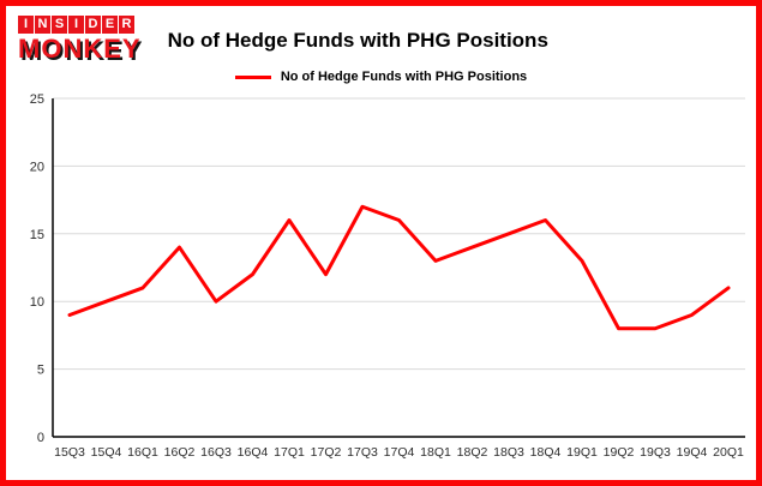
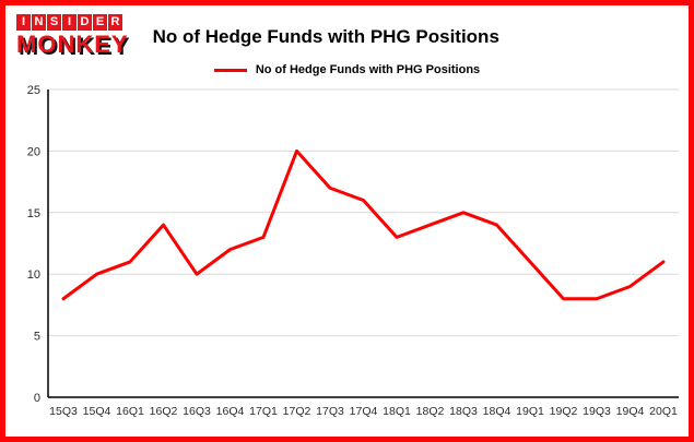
15Q3: 9 -> 8
17Q1: 16 -> 13
17Q2: 12 -> 20
18Q4: 16 -> 14
19Q1: 13 -> 11
